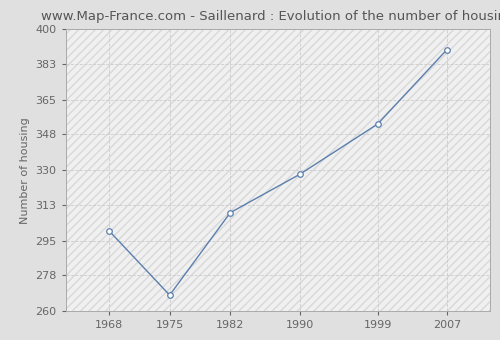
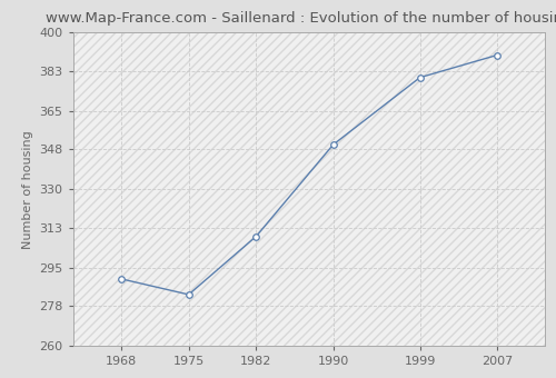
1968: 300 -> 290
1975: 268 -> 283
1990: 328 -> 350
1999: 353 -> 380
